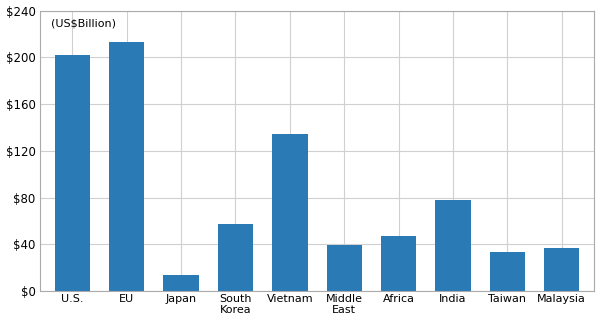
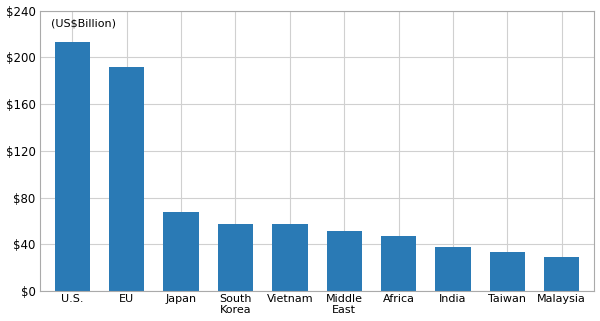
U.S.: $202 -> $213
EU: $213 -> $192
Japan: $14 -> $68
Vietnam: $134 -> $57
Middle East: $39 -> $51
India: $78 -> $38
Malaysia: $37 -> $29
